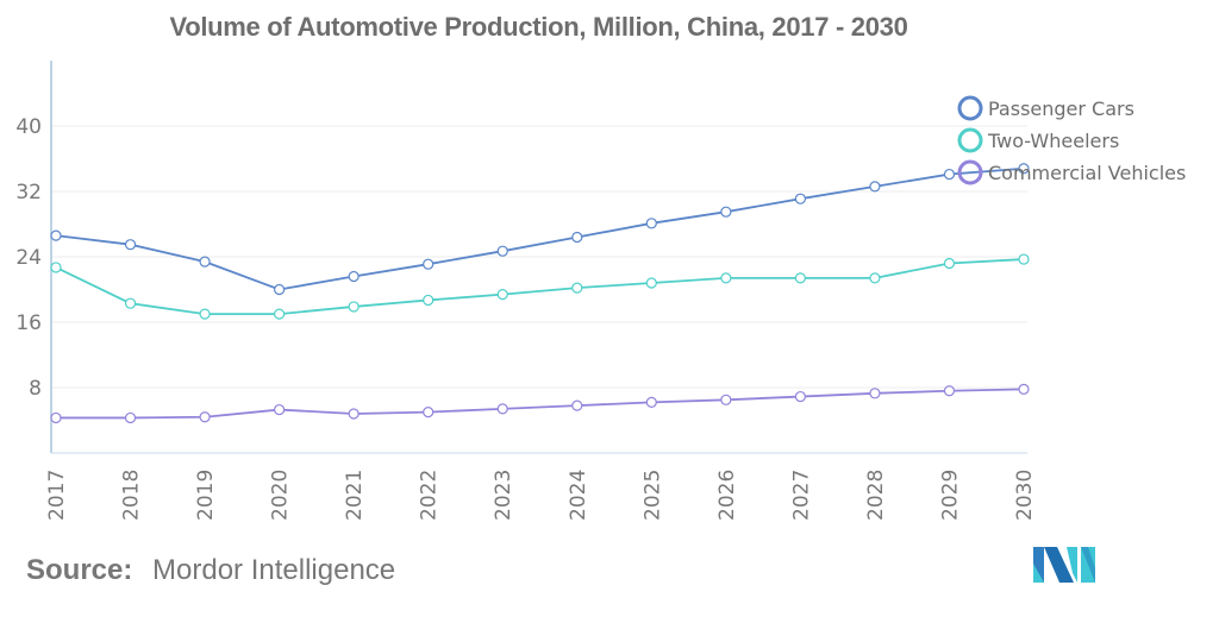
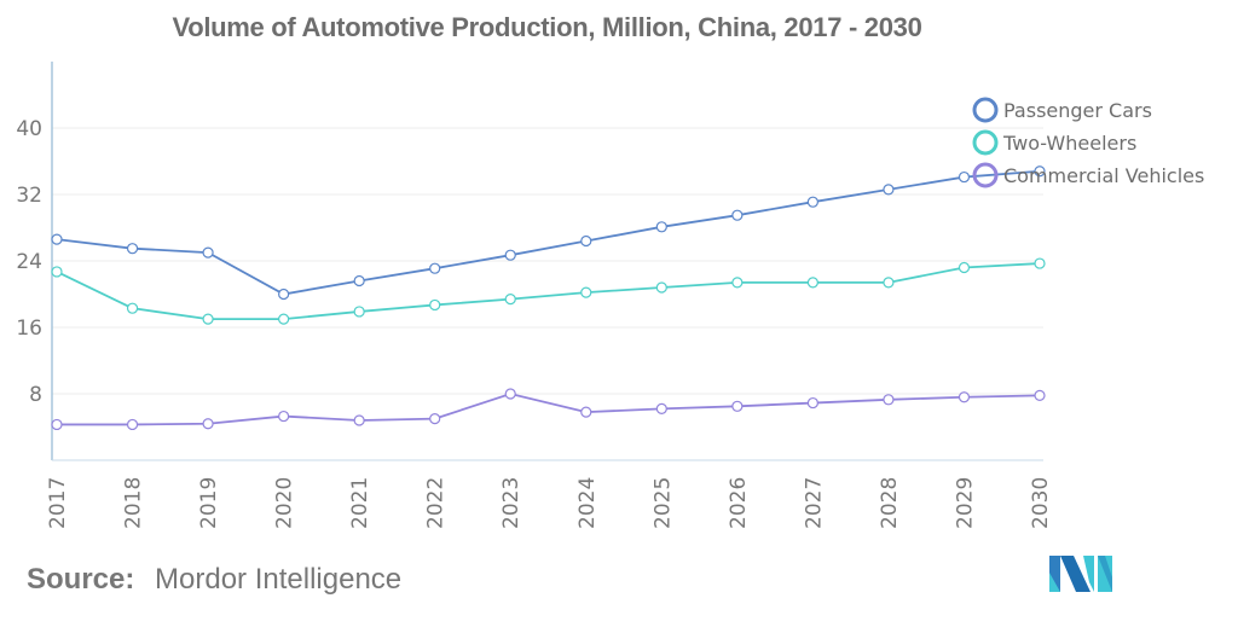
Passenger Cars/2019: 23 -> 25
Commercial Vehicles/2023: 5 -> 8
